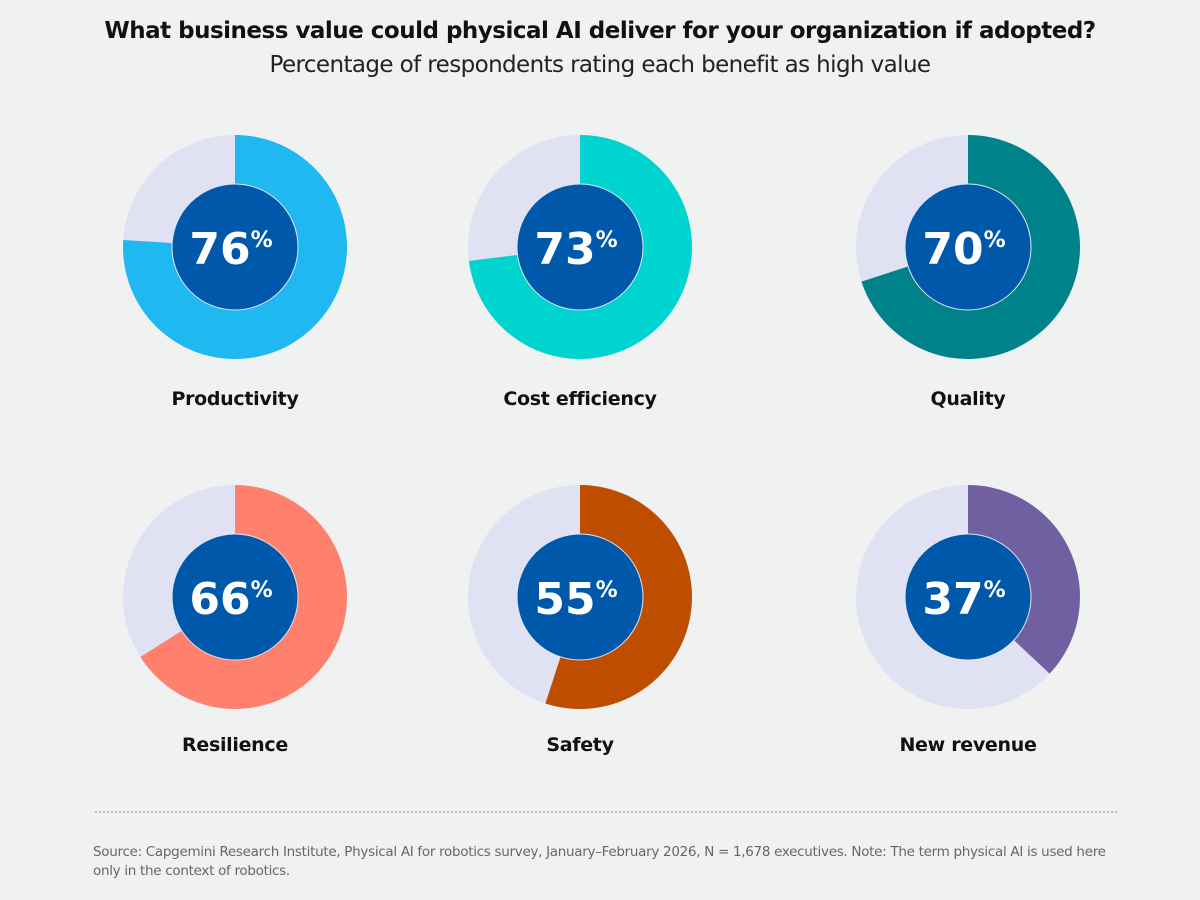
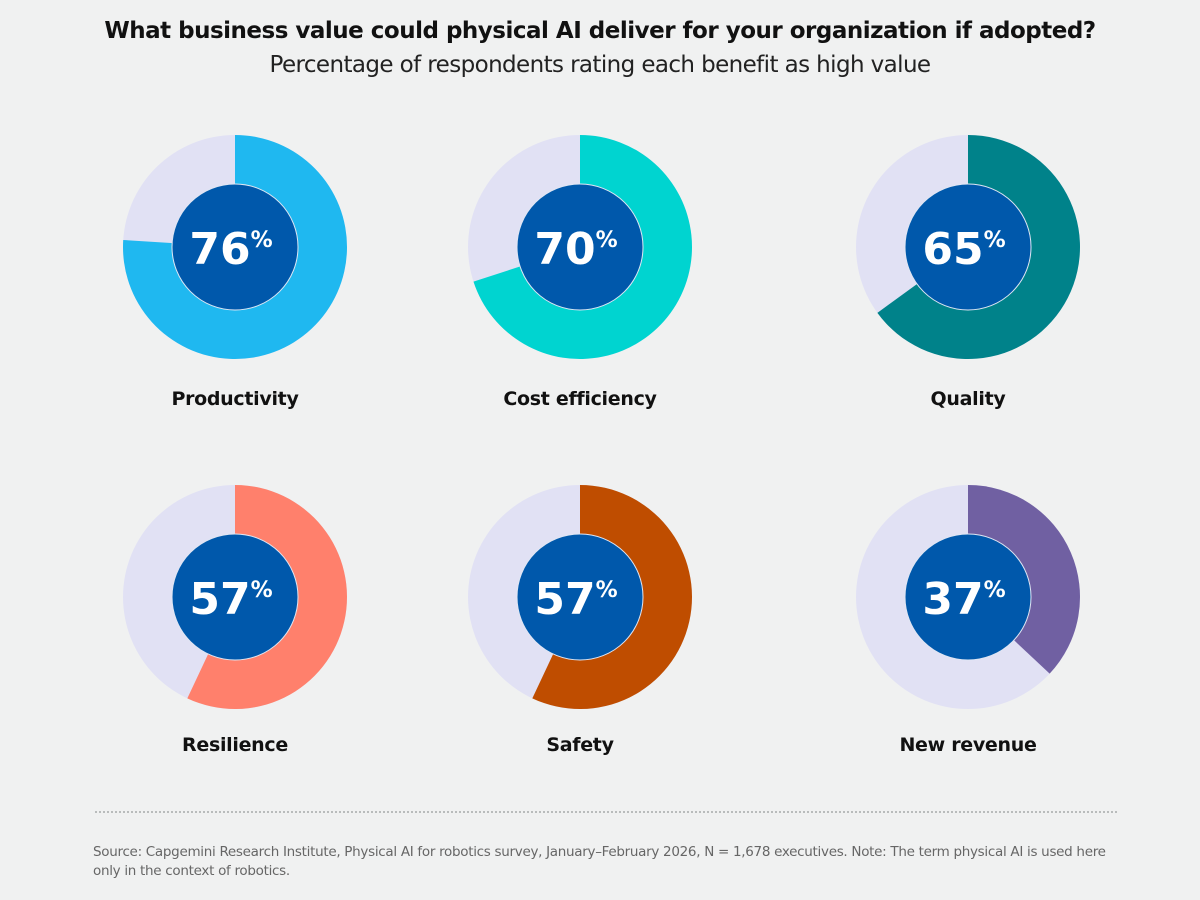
Cost efficiency: 73 -> 70
Quality: 70 -> 65
Resilience: 66 -> 57
Safety: 55 -> 57
